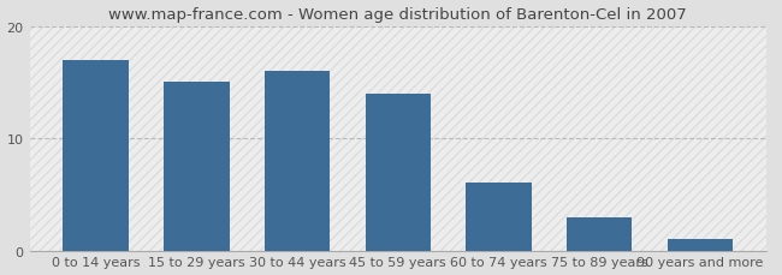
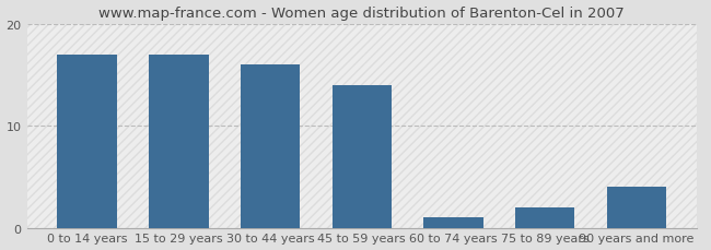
15 to 29 years: 15 -> 17
60 to 74 years: 6 -> 1
75 to 89 years: 3 -> 2
90 years and more: 1 -> 4
